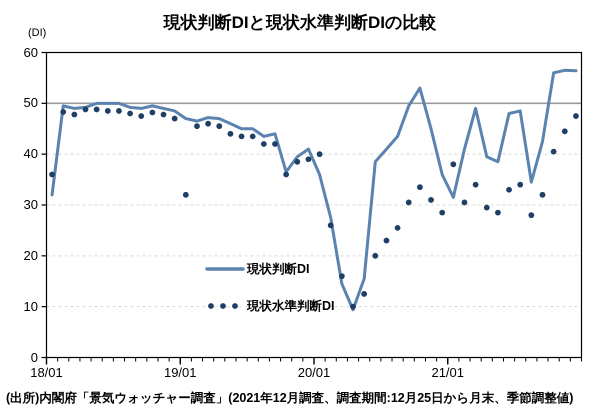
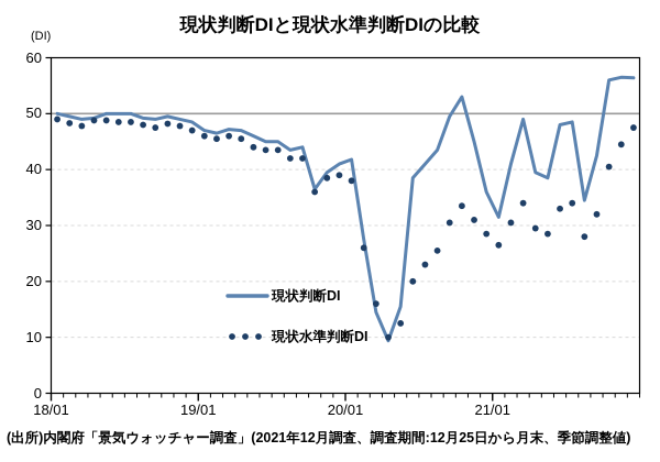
現状判断DI/18/01: 32 -> 50
現状水準判断DI/18/01: 36 -> 49
現状水準判断DI/19/01: 32 -> 46
現状判断DI/20/01: 36 -> 42
現状水準判断DI/20/01: 40 -> 38
現状水準判断DI/21/01: 38 -> 26
